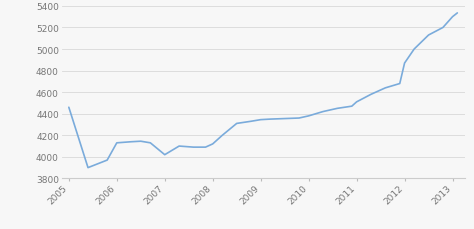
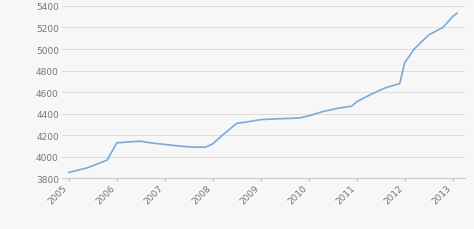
2005: 4460 -> 3860
2007: 4020 -> 4120
